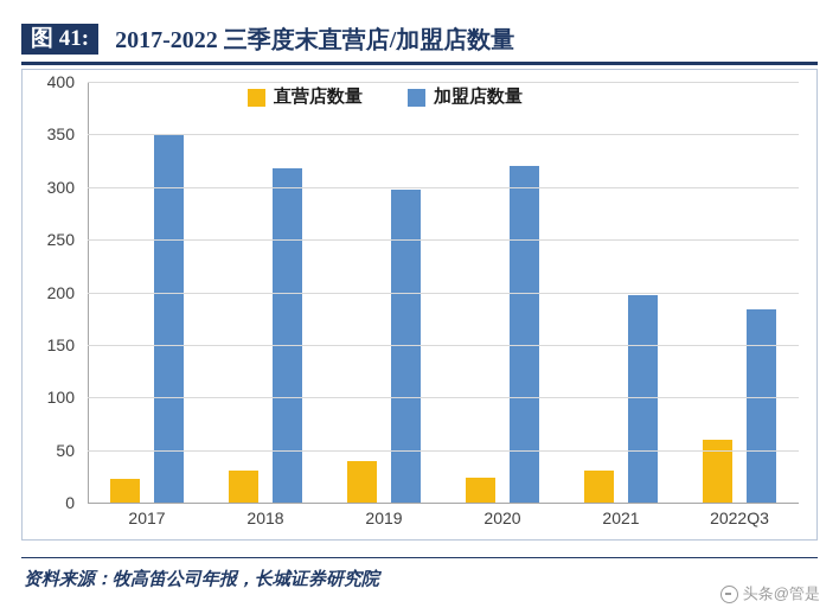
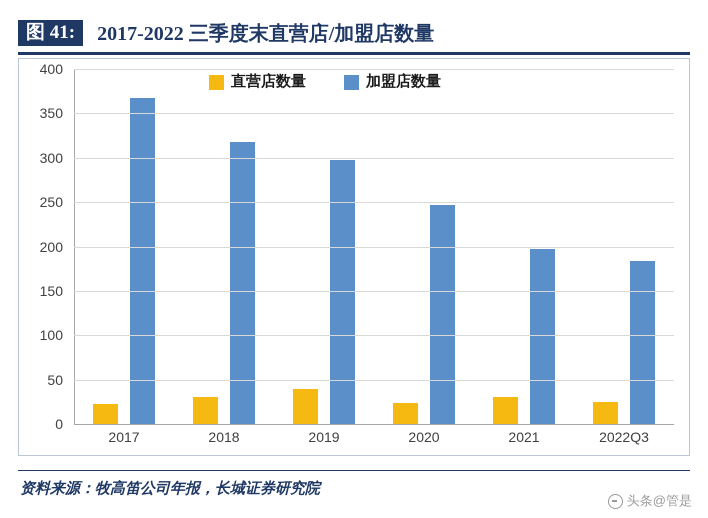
加盟店数量/2017: 350 -> 370
加盟店数量/2020: 320 -> 250
直营店数量/2022Q3: 60 -> 20
